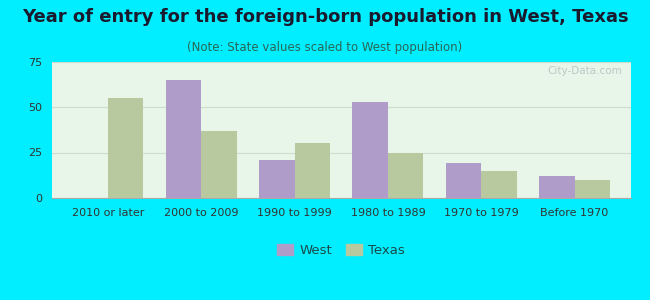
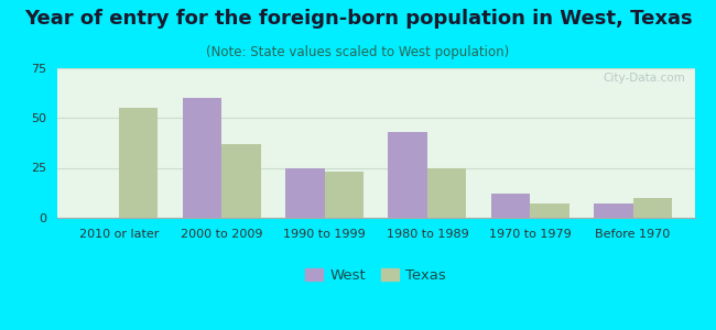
West/2000 to 2009: 65 -> 60
West/1990 to 1999: 21 -> 25
Texas/1990 to 1999: 30 -> 23
West/1980 to 1989: 53 -> 43
West/1970 to 1979: 19 -> 12
Texas/1970 to 1979: 15 -> 7
West/Before 1970: 12 -> 7
